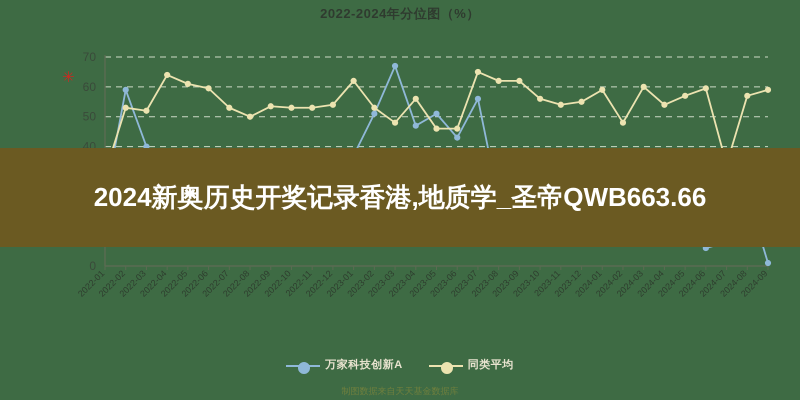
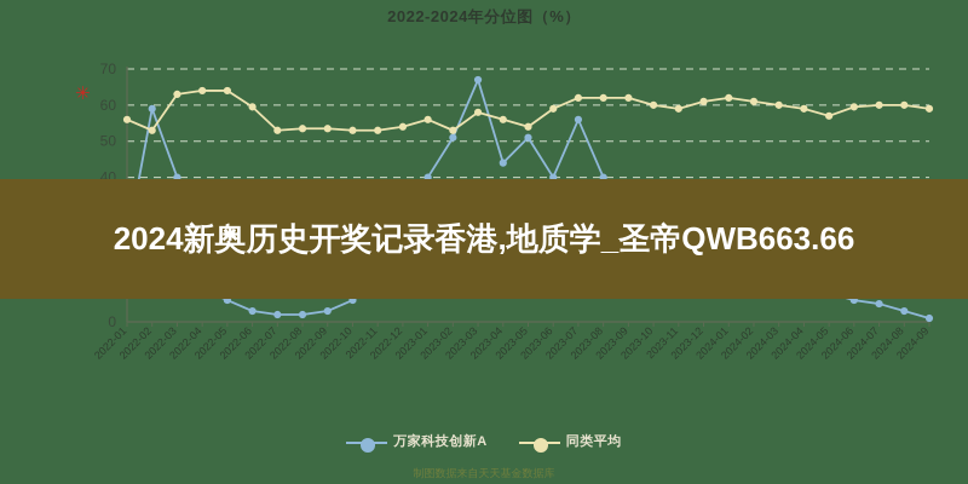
同类平均/2022-01: 31 -> 56
同类平均/2022-03: 52 -> 63
万家科技创新A/2022-04: 14 -> 9
万家科技创新A/2022-05: 20 -> 6
同类平均/2022-05: 61 -> 64
万家科技创新A/2022-06: 9 -> 3
万家科技创新A/2022-07: 23 -> 2
万家科技创新A/2022-08: 8 -> 2
同类平均/2022-08: 50 -> 54
万家科技创新A/2022-09: 21 -> 3
万家科技创新A/2022-10: 30 -> 6
万家科技创新A/2023-01: 37 -> 40
同类平均/2023-01: 62 -> 56
同类平均/2023-03: 48 -> 58
万家科技创新A/2023-04: 47 -> 44
同类平均/2023-05: 46 -> 54
万家科技创新A/2023-06: 43 -> 40
同类平均/2023-06: 46 -> 59
同类平均/2023-07: 65 -> 62
万家科技创新A/2023-08: 22 -> 40
万家科技创新A/2023-09: 34 -> 27
万家科技创新A/2023-10: 15 -> 30
同类平均/2023-10: 56 -> 60
同类平均/2023-11: 54 -> 59
同类平均/2023-12: 55 -> 61
万家科技创新A/2024-01: 34 -> 17
同类平均/2024-01: 59 -> 62
万家科技创新A/2024-02: 9 -> 14
同类平均/2024-02: 48 -> 61
万家科技创新A/2024-03: 15 -> 12
万家科技创新A/2024-04: 16 -> 10
同类平均/2024-04: 54 -> 59
万家科技创新A/2024-05: 13 -> 8
万家科技创新A/2024-07: 8 -> 5
同类平均/2024-07: 34 -> 60
万家科技创新A/2024-08: 24 -> 3
同类平均/2024-08: 57 -> 60
